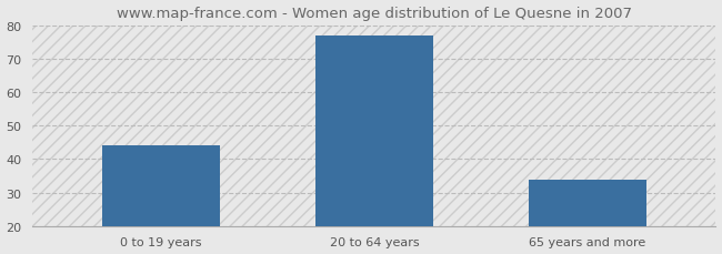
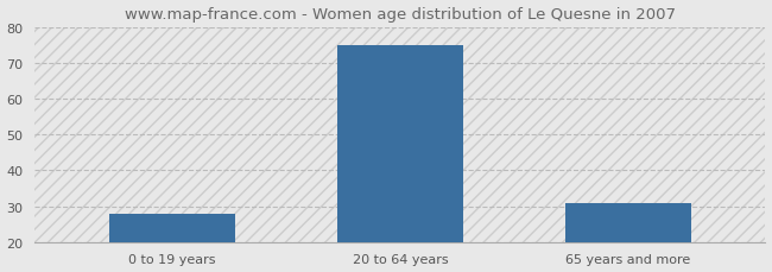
0 to 19 years: 44 -> 28
20 to 64 years: 77 -> 75
65 years and more: 34 -> 31
